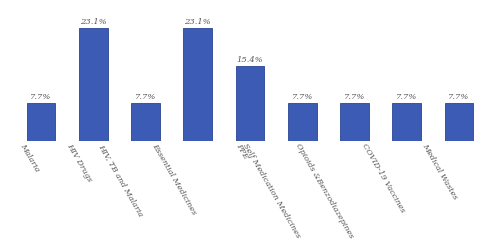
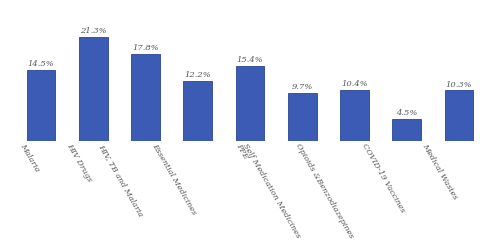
Malaria: 7.7% -> 14.5%
HIV Drugs: 23.1% -> 21.3%
HIV, TB and Malaria: 7.7% -> 17.8%
Essential Medicines: 23.1% -> 12.2%
Self Medication Medicines: 7.7% -> 9.7%
Opioids &Benzodiazepines: 7.7% -> 10.4%
COVID-19 Vaccines: 7.7% -> 4.5%
Medical Wastes: 7.7% -> 10.3%
